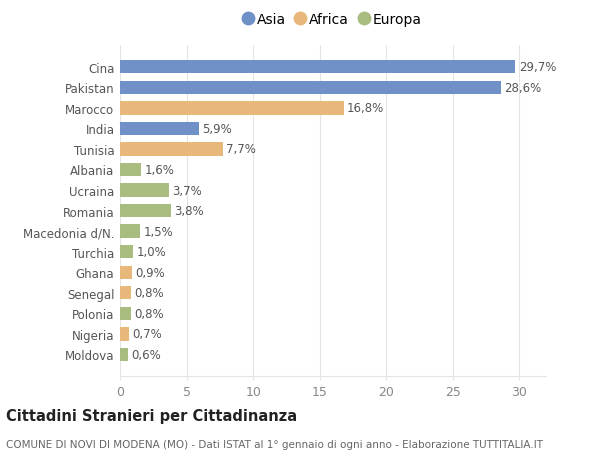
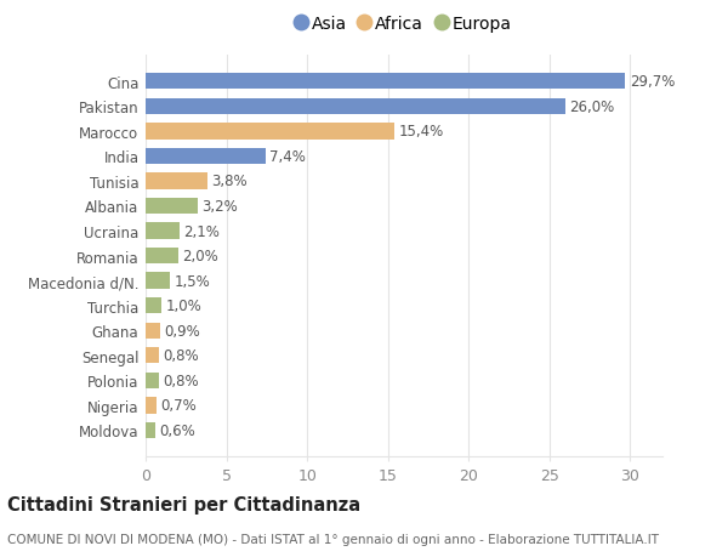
Pakistan: 28,6% -> 26,0%
Marocco: 16,8% -> 15,4%
India: 5,9% -> 7,4%
Tunisia: 7,7% -> 3,8%
Albania: 1,6% -> 3,2%
Ucraina: 3,7% -> 2,1%
Romania: 3,8% -> 2,0%
